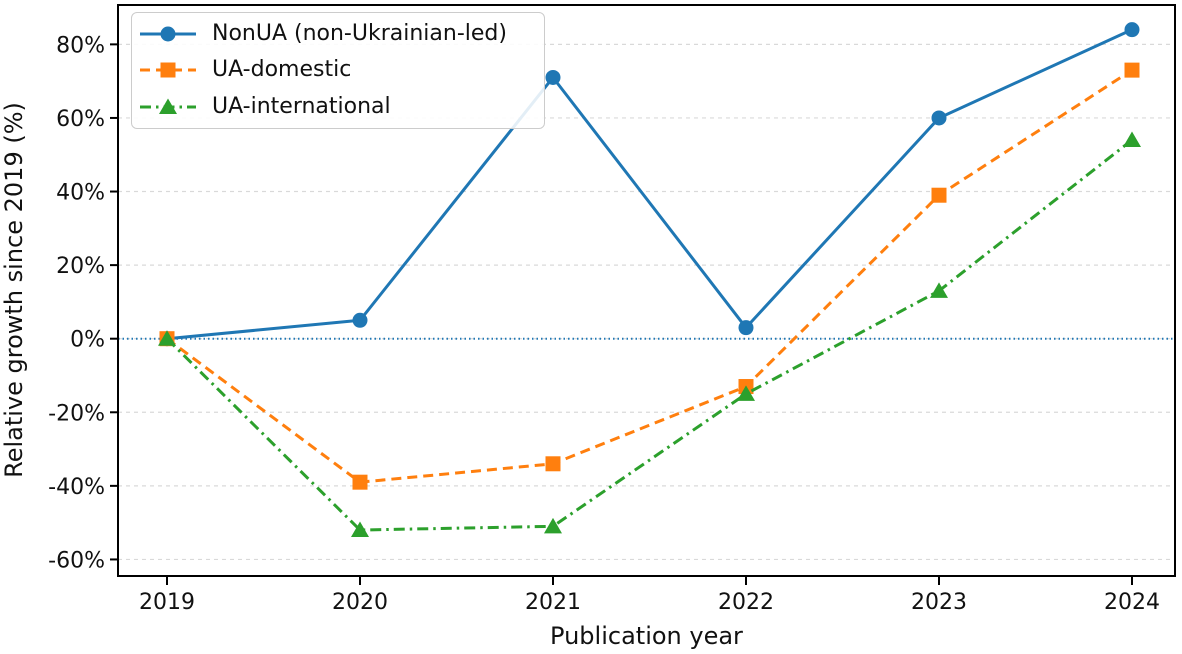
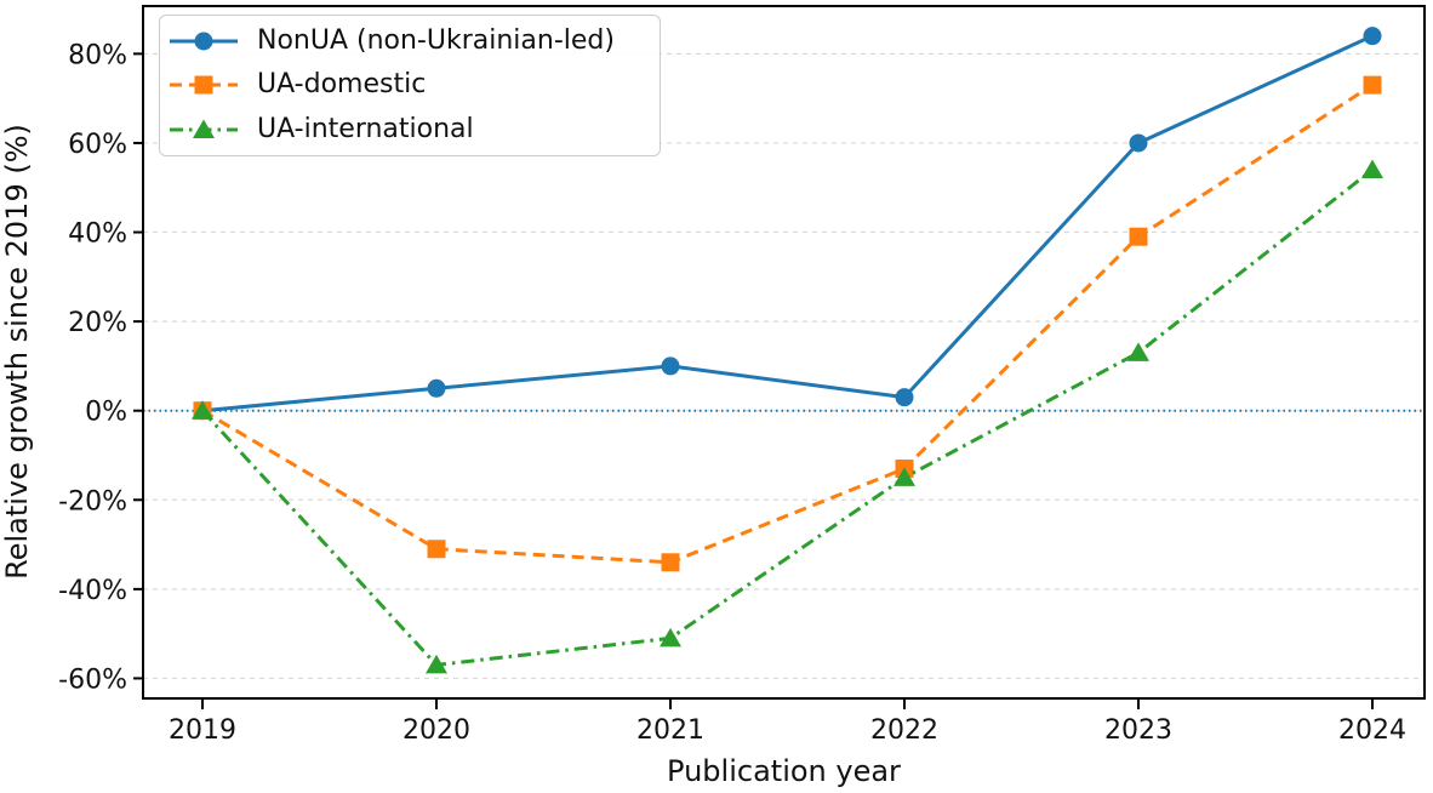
UA-domestic/2020: -39% -> -31%
UA-international/2020: -52% -> -57%
NonUA (non-Ukrainian-led)/2021: 71% -> 10%
